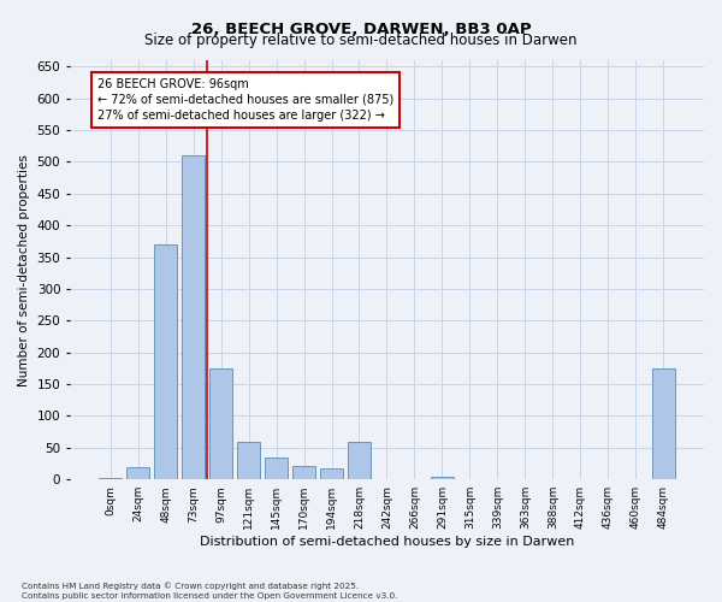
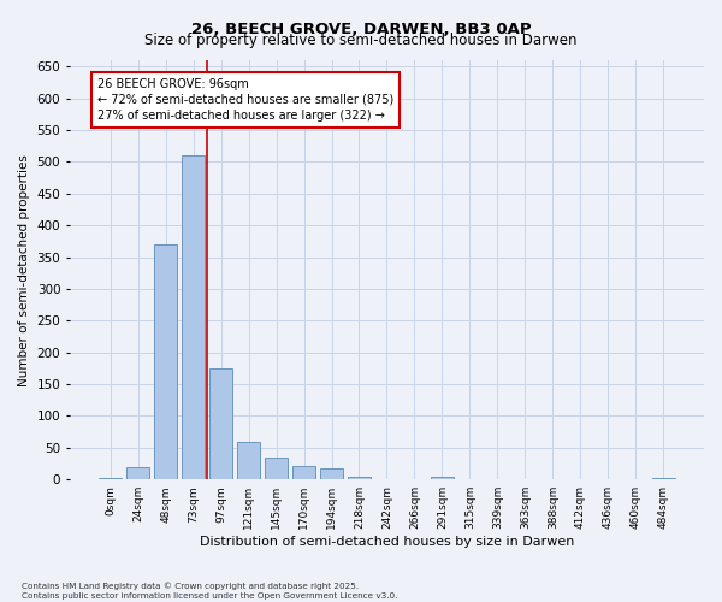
218sqm: 60 -> 5
484sqm: 174 -> 3
